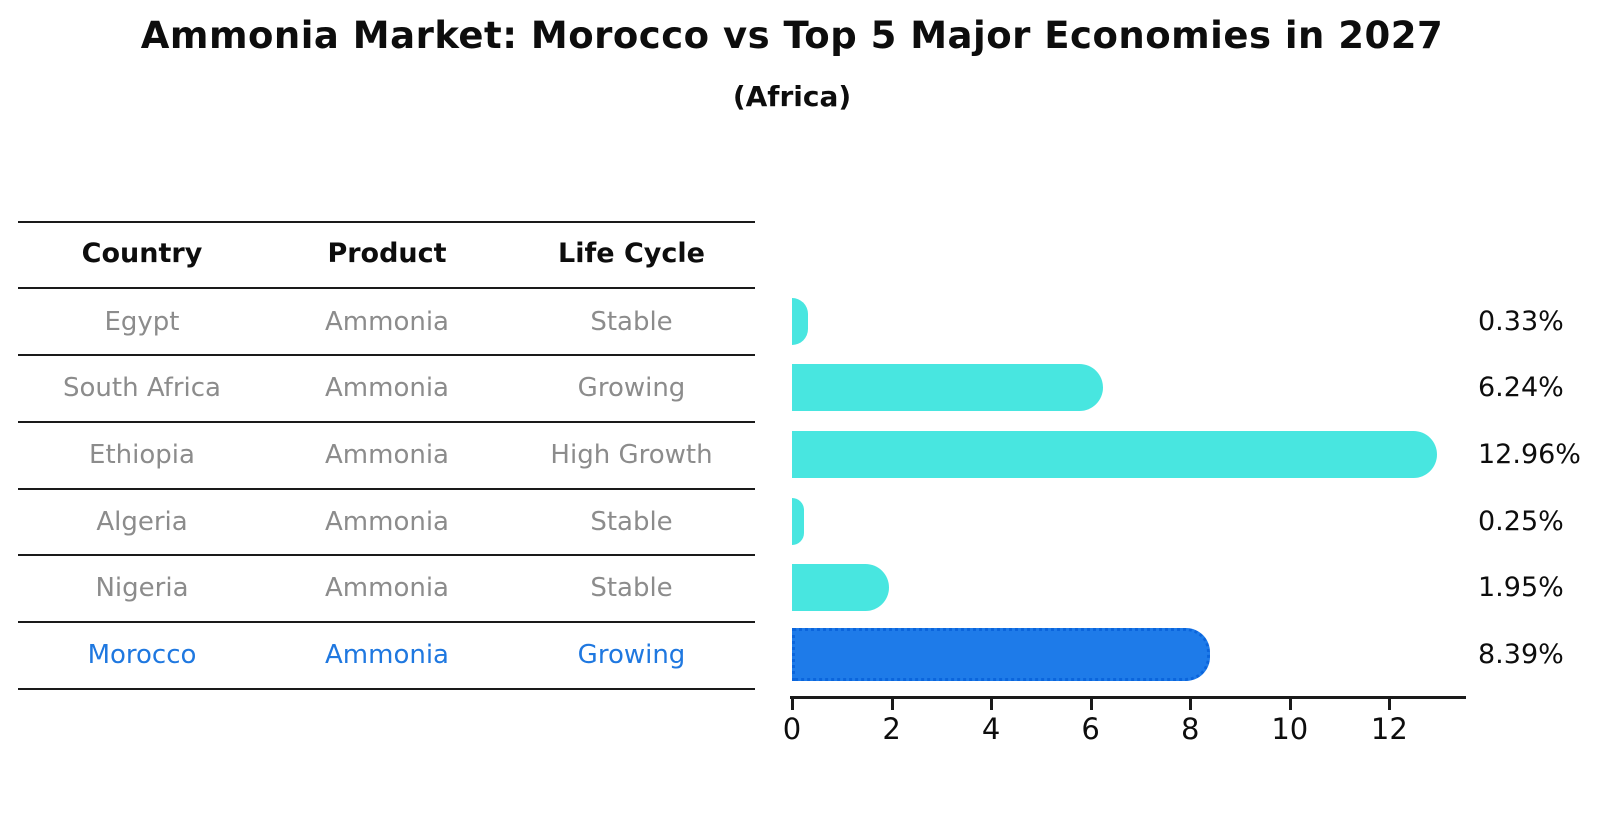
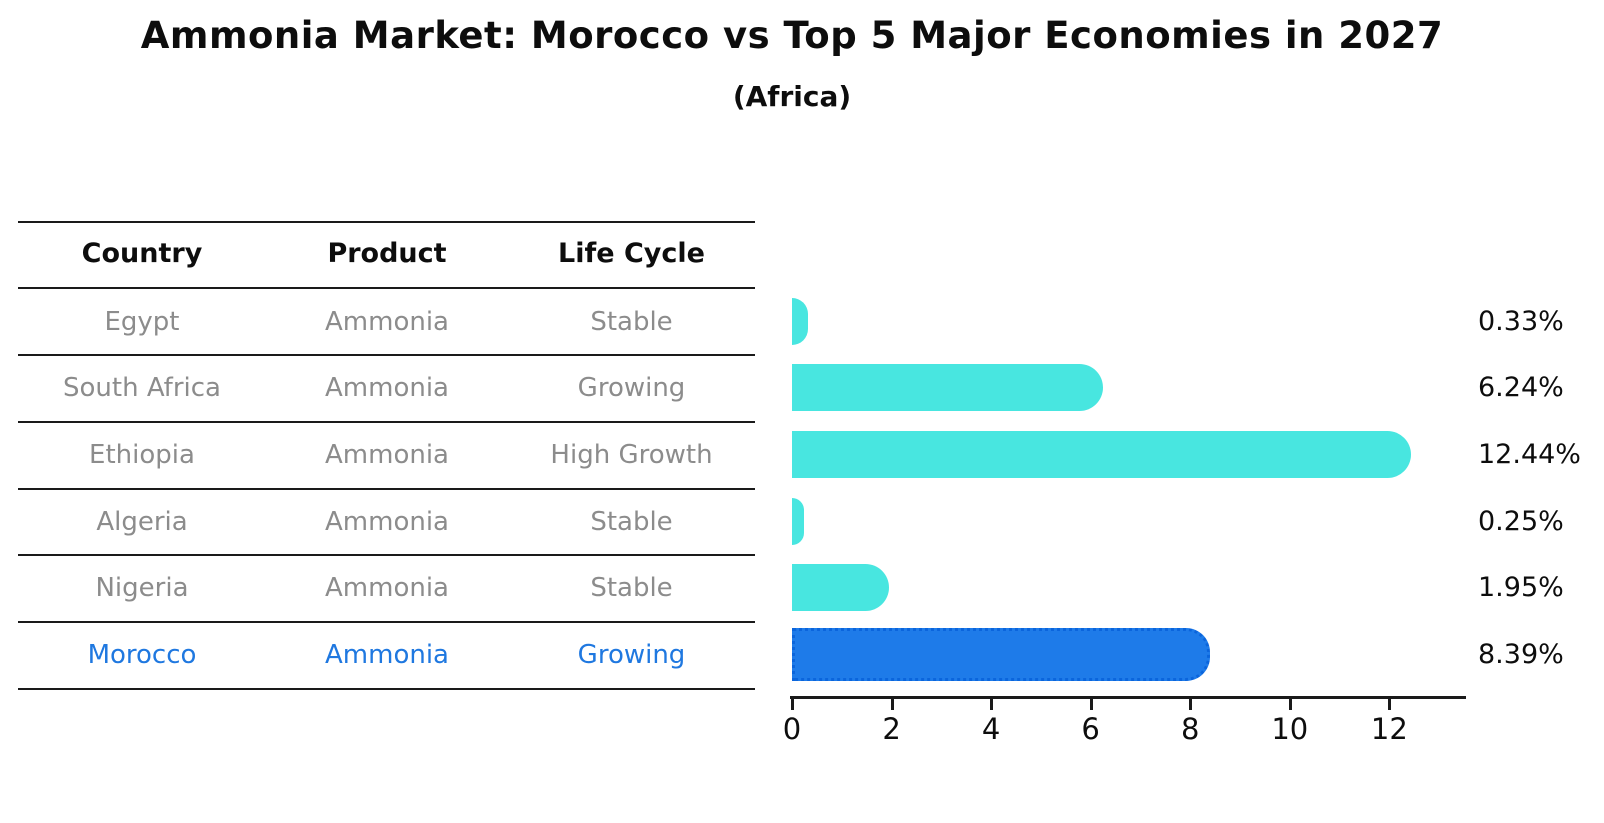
Ethiopia: 12.96% -> 12.44%
